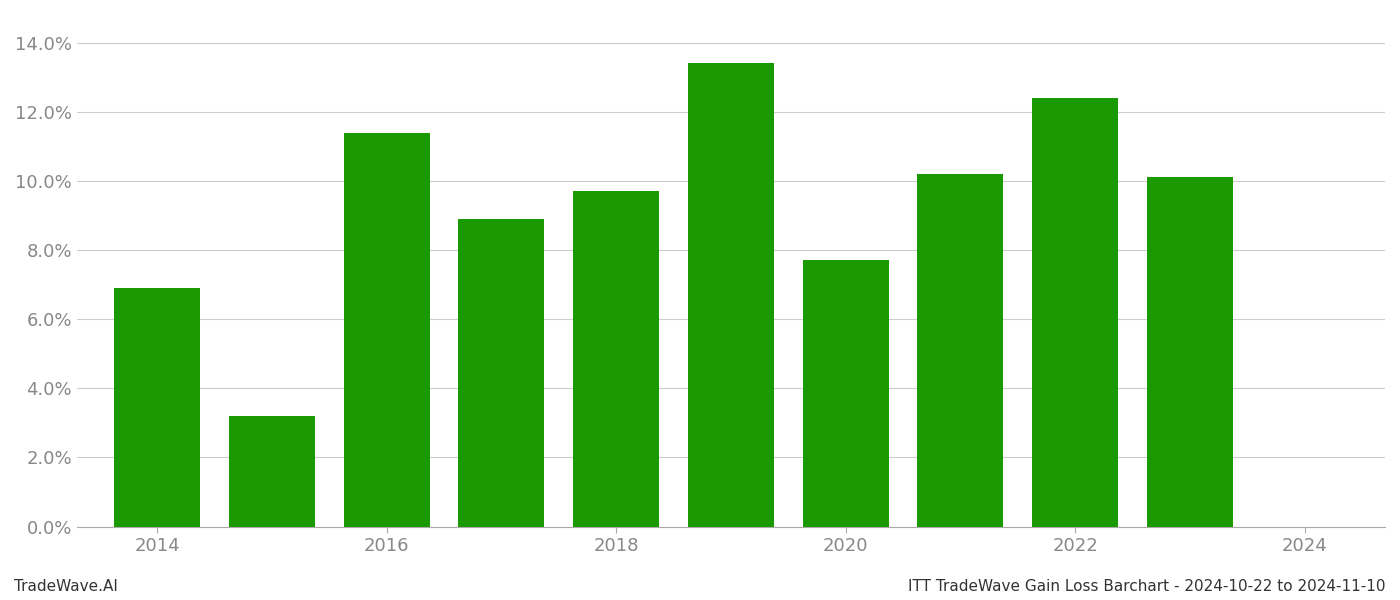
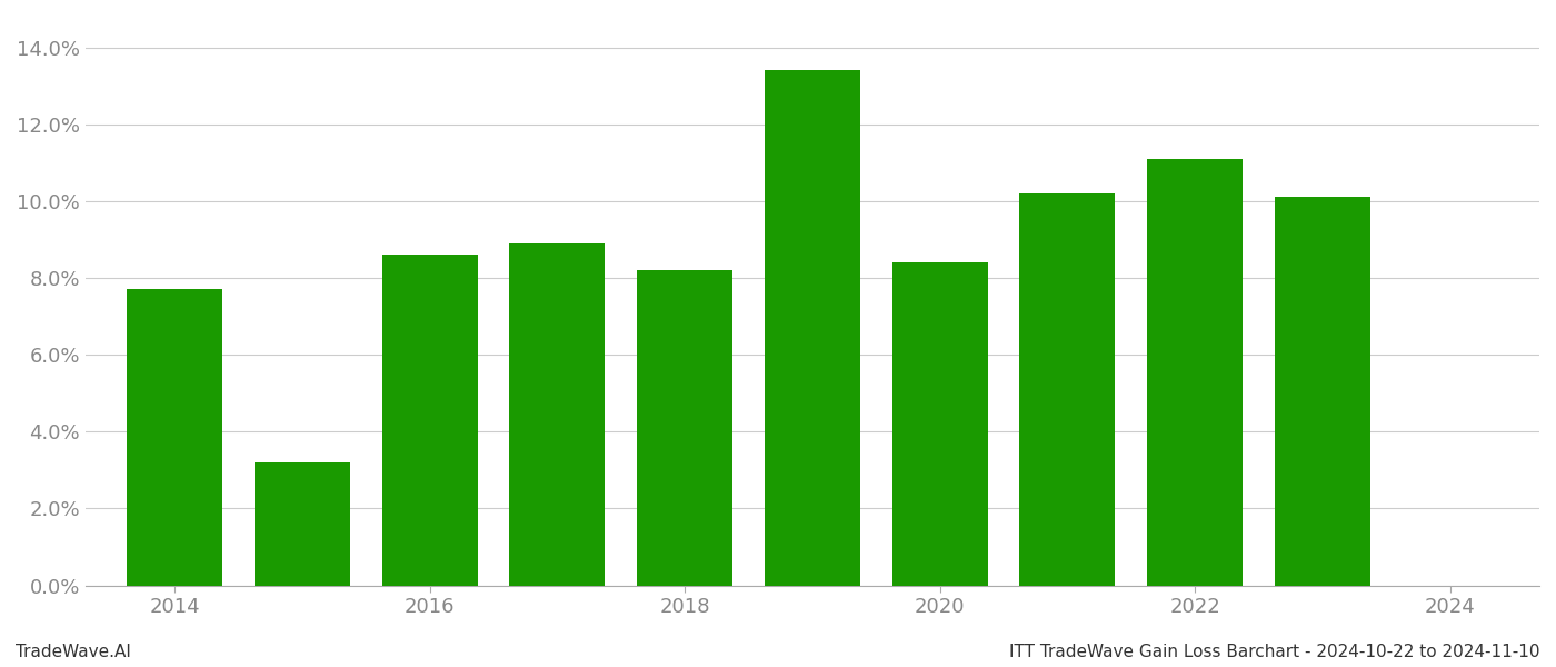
2014: 6.9% -> 7.7%
2016: 11.4% -> 8.6%
2018: 9.7% -> 8.2%
2020: 7.7% -> 8.4%
2022: 12.4% -> 11.1%
